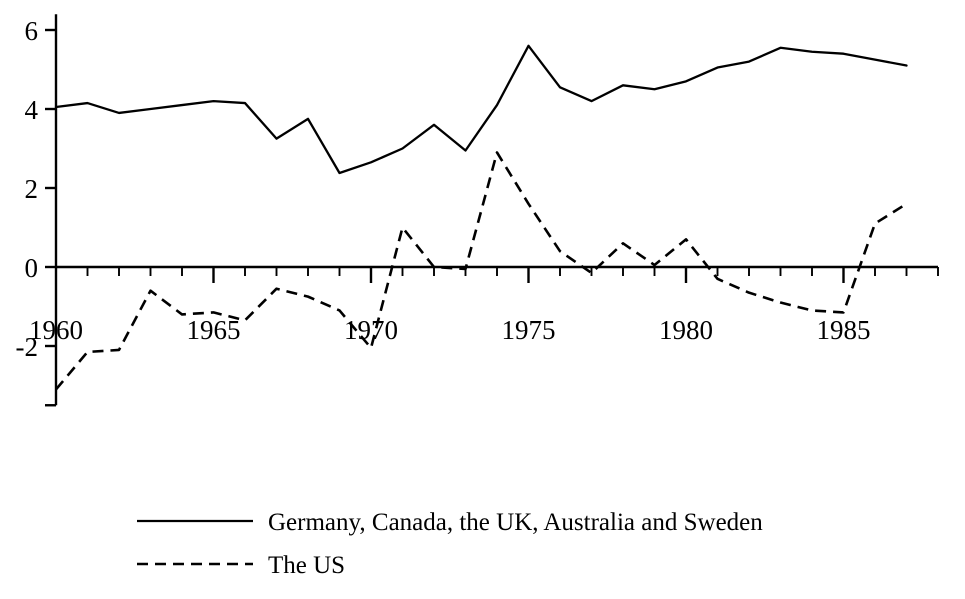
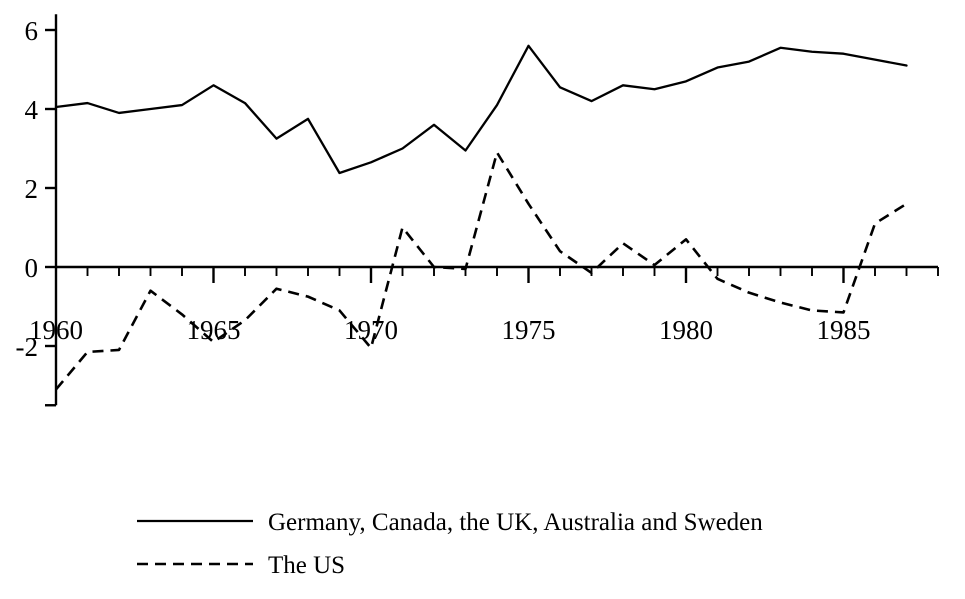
Germany, Canada, the UK, Australia and Sweden/1965: 4.2 -> 4.6
The US/1965: -1.1 -> -1.9
